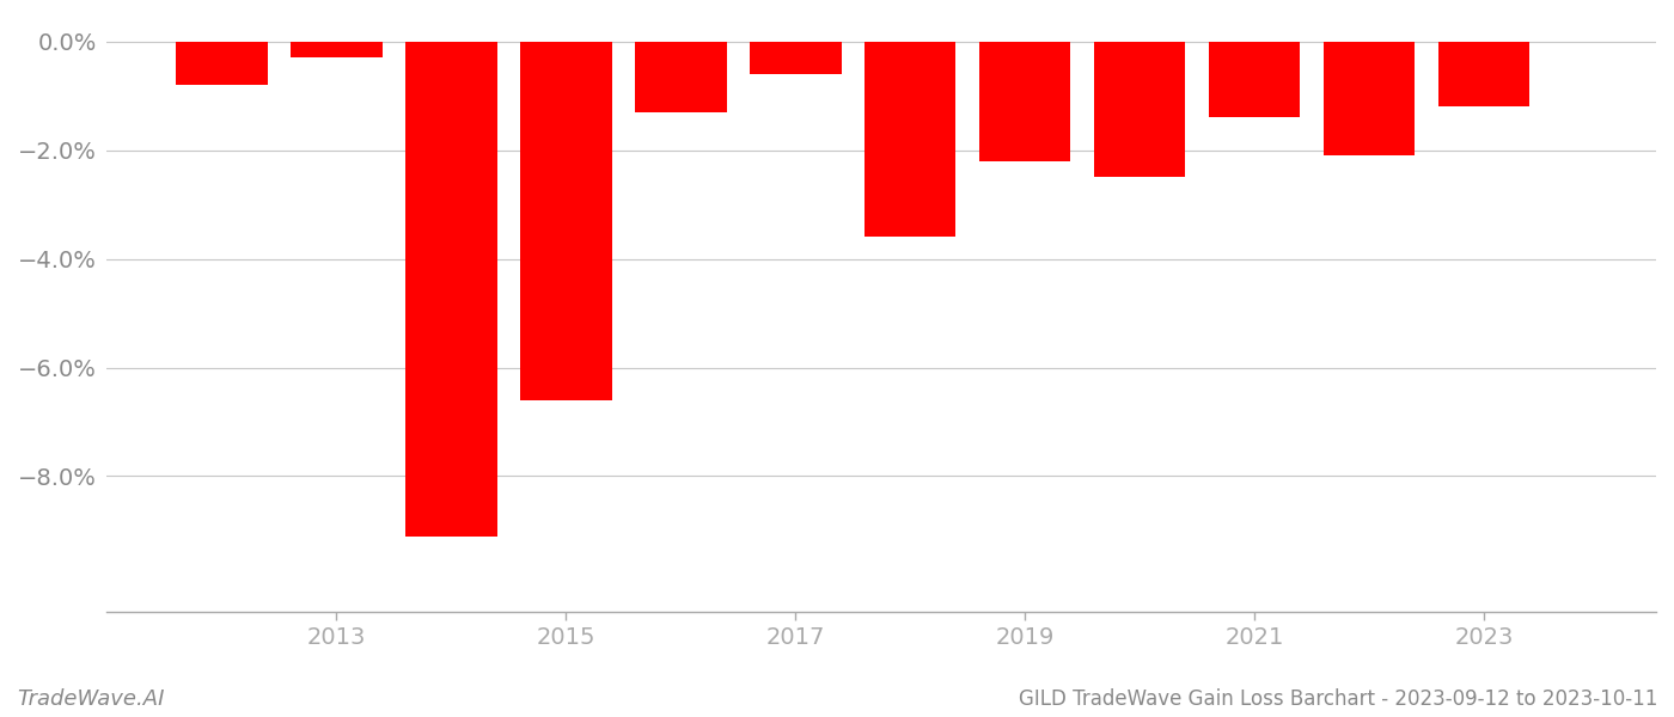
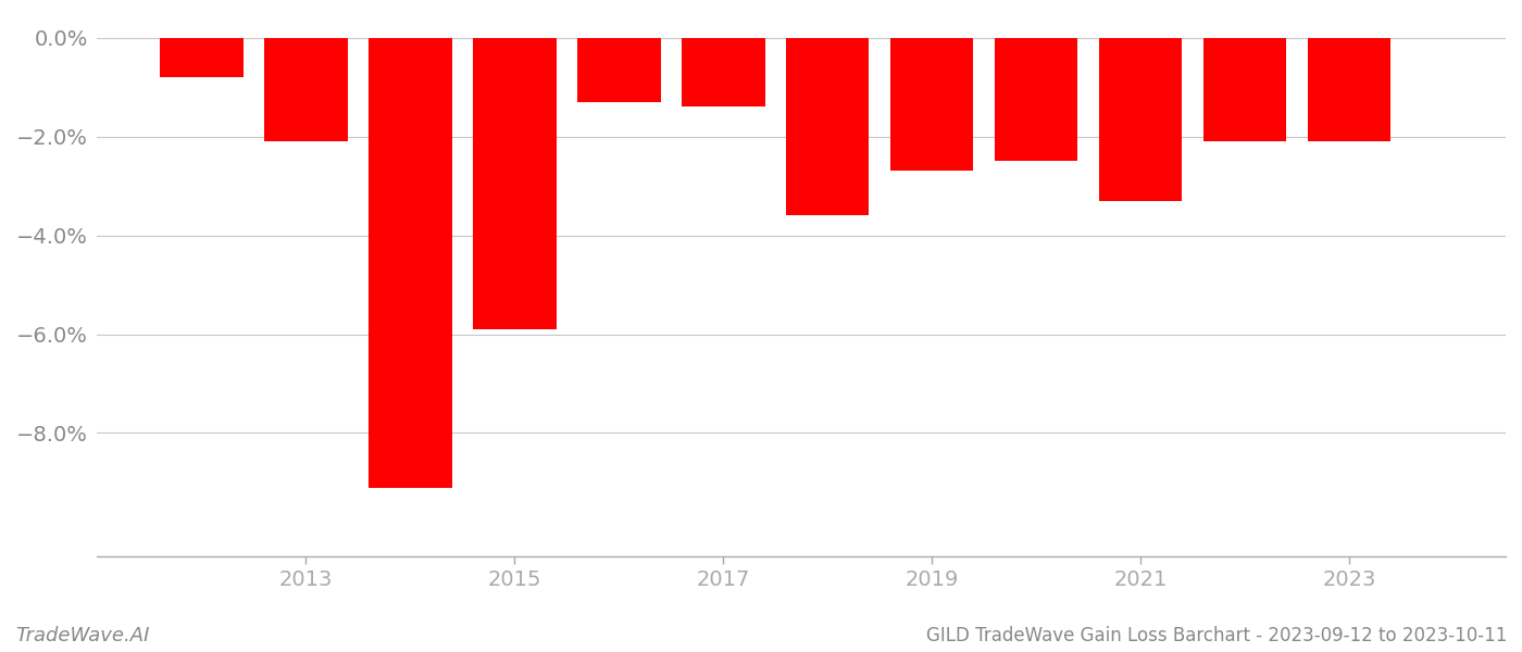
2013: -0.3% -> -2.1%
2015: -6.6% -> -5.9%
2017: -0.6% -> -1.4%
2019: -2.2% -> -2.7%
2021: -1.4% -> -3.3%
2023: -1.2% -> -2.1%
